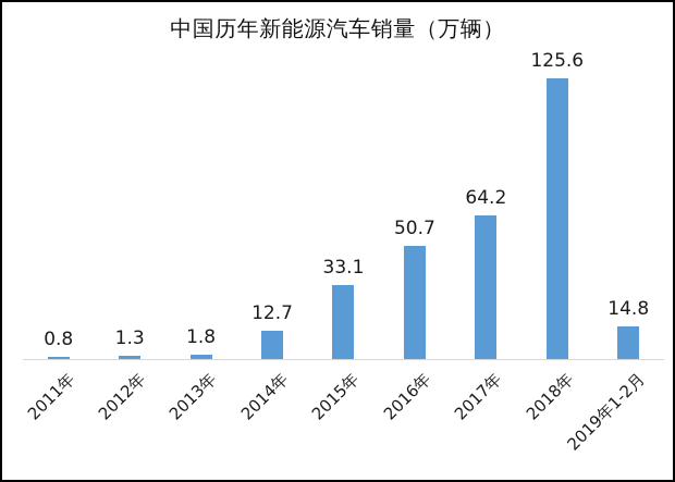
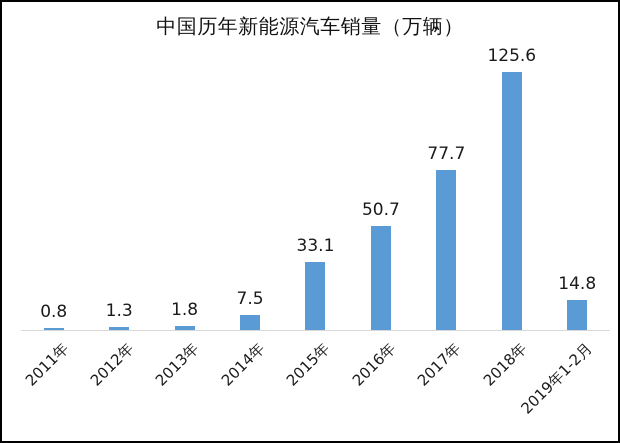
2014年: 12.7 -> 7.5
2017年: 64.2 -> 77.7
